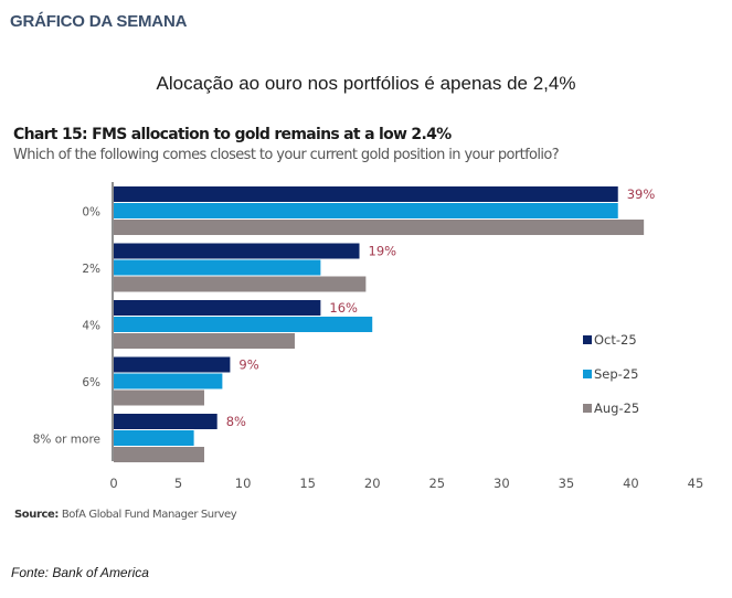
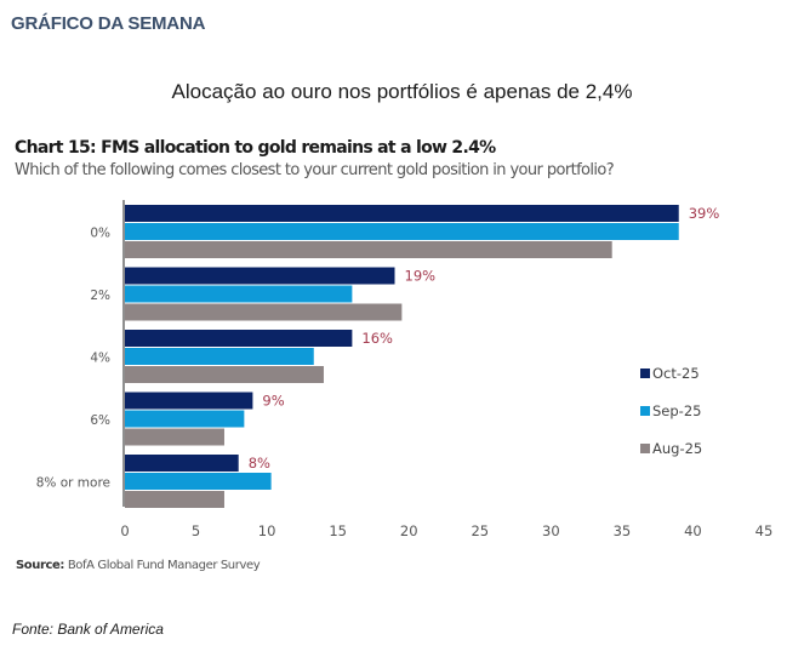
Aug-25/0%: 41.0 -> 34.3
Sep-25/4%: 20.0 -> 13.3
Sep-25/8% or more: 6.2 -> 10.3
